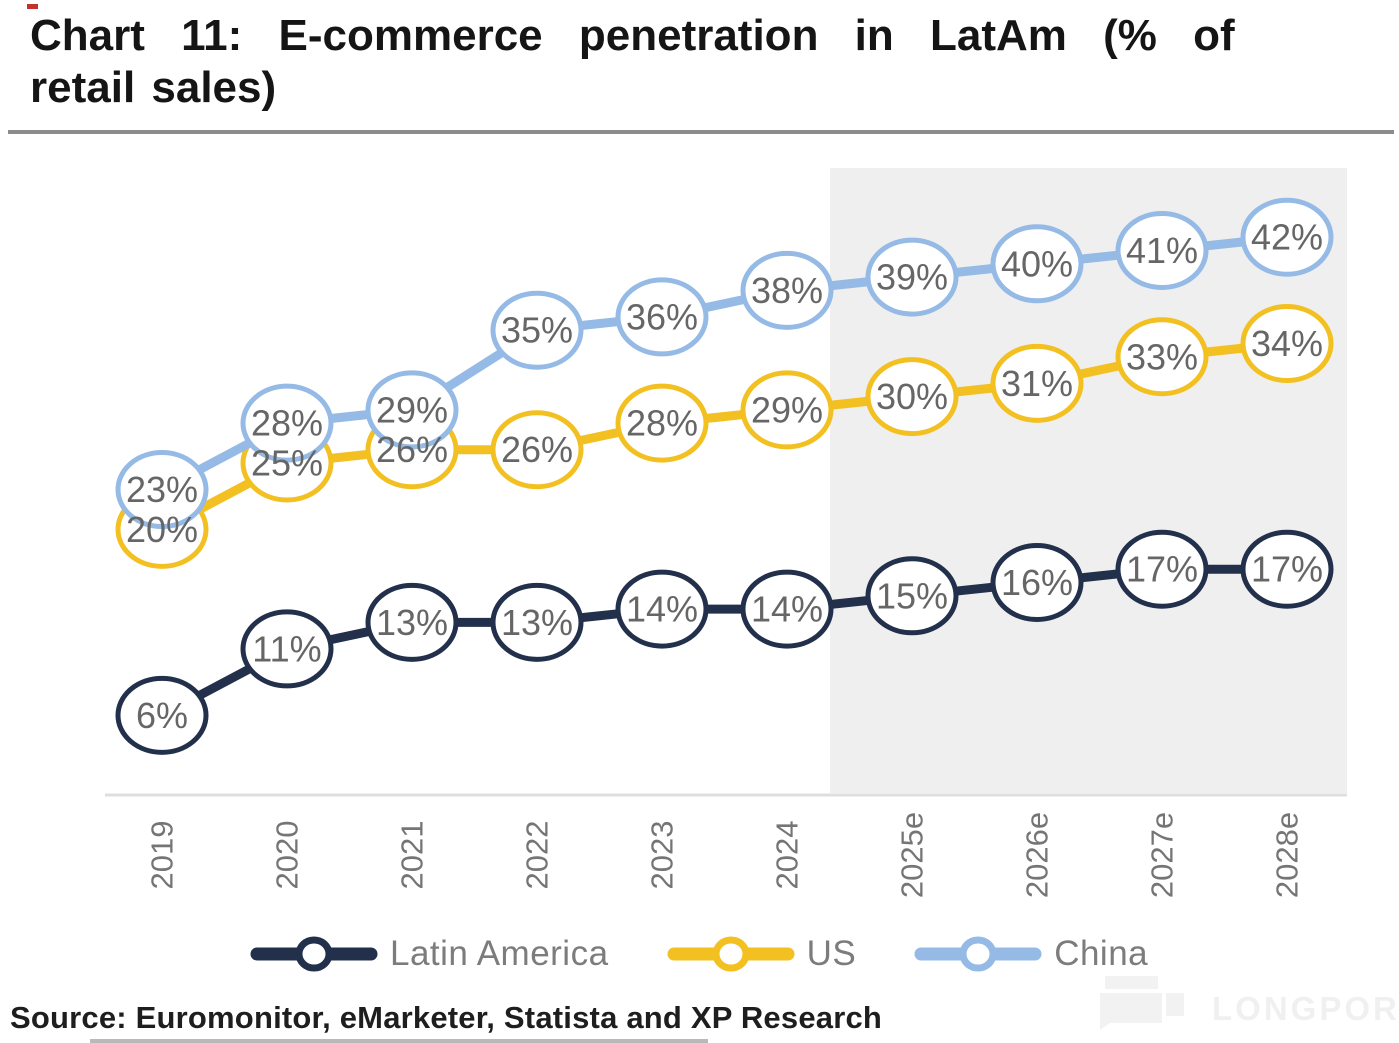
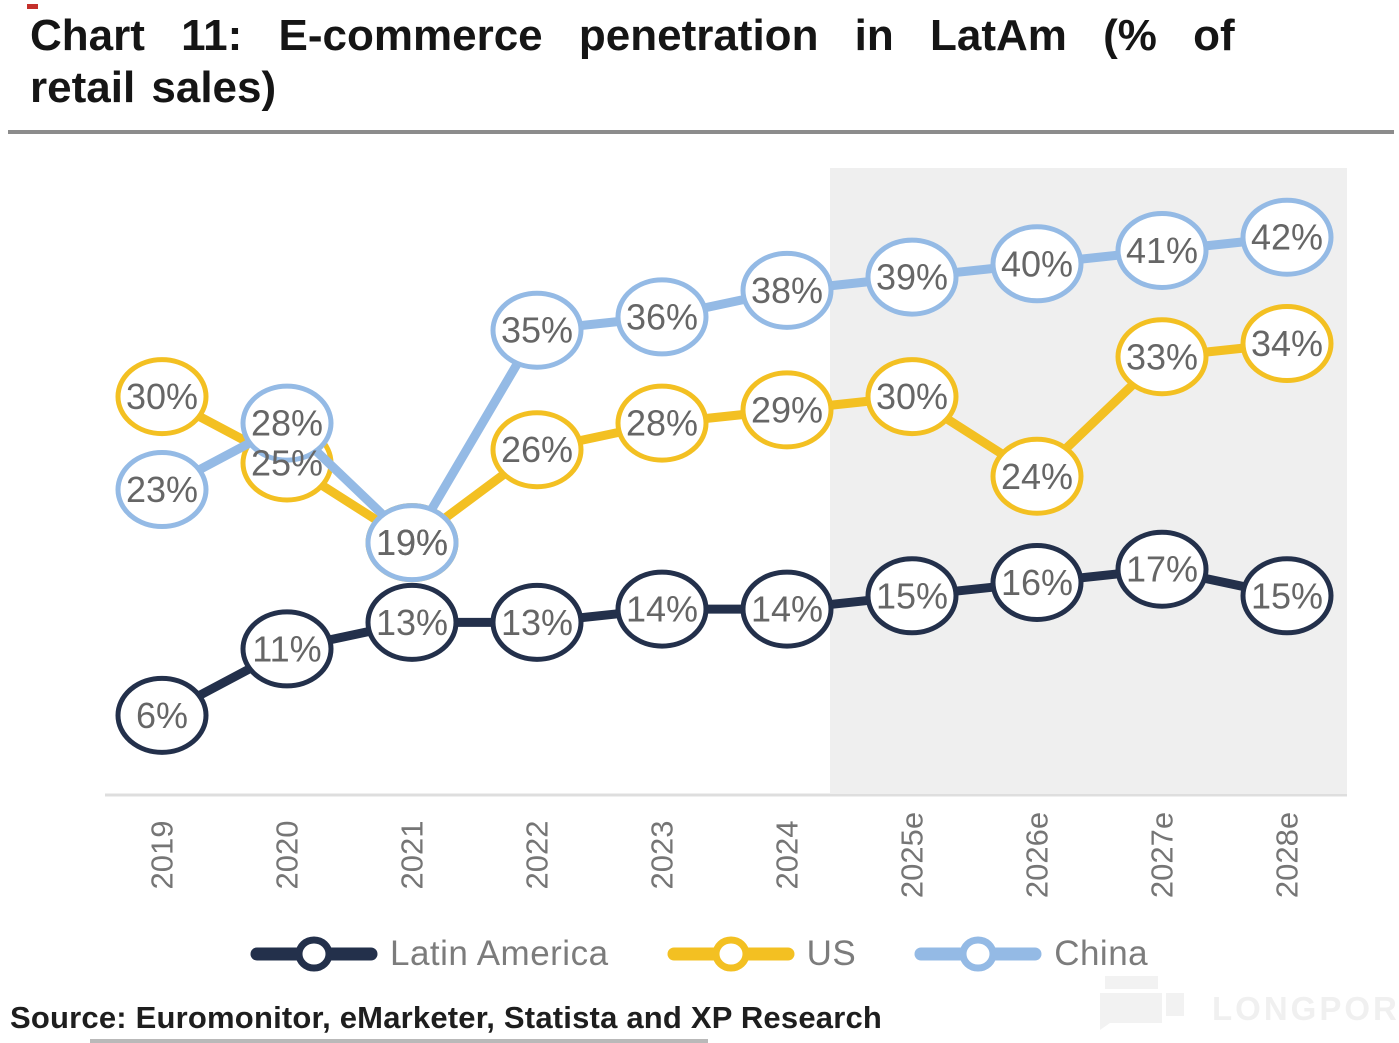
US/2019: 20% -> 30%
US/2021: 26% -> 19%
China/2021: 29% -> 19%
US/2026e: 31% -> 24%
Latin America/2028e: 17% -> 15%
